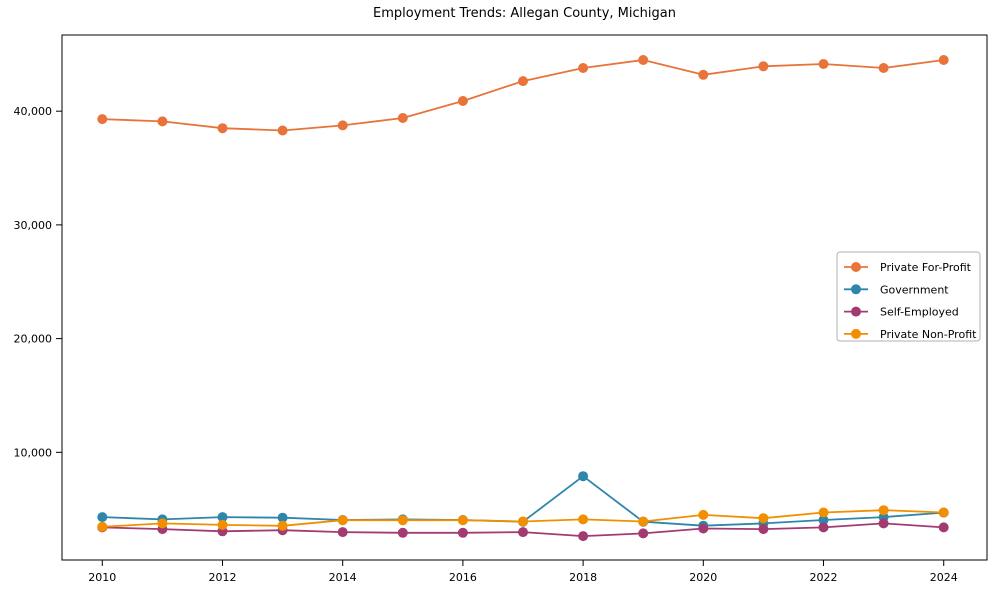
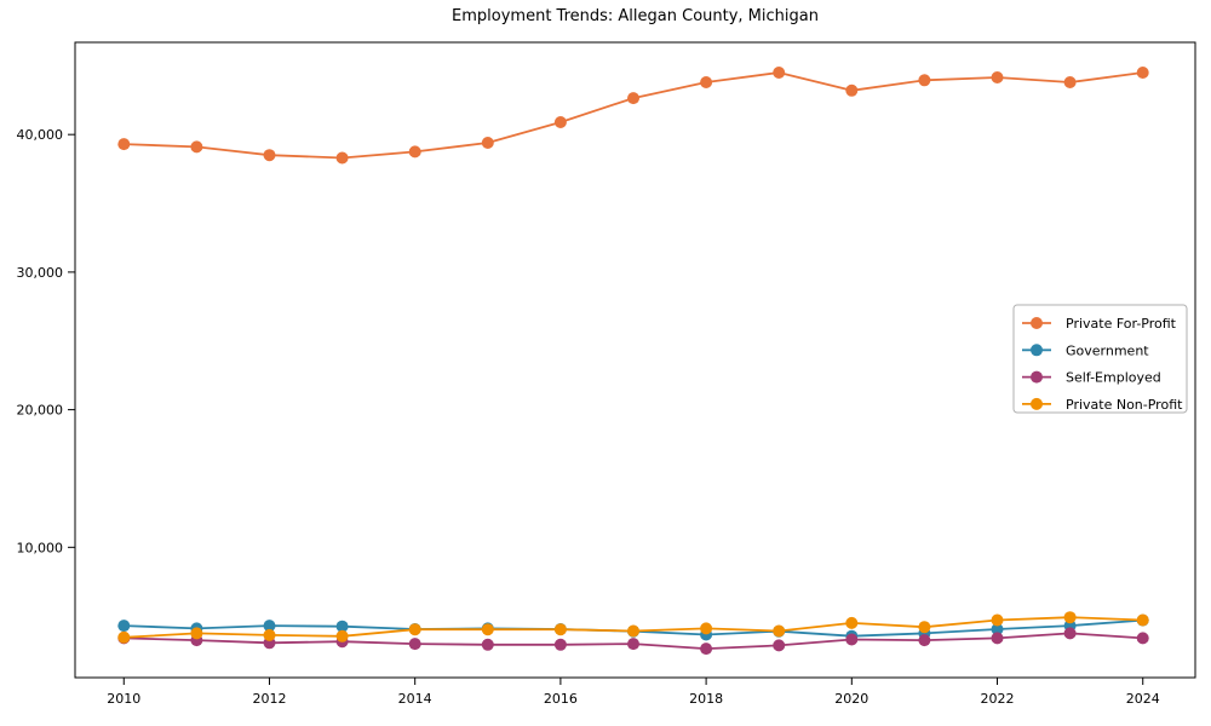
Government/2018: 7900 -> 3600
